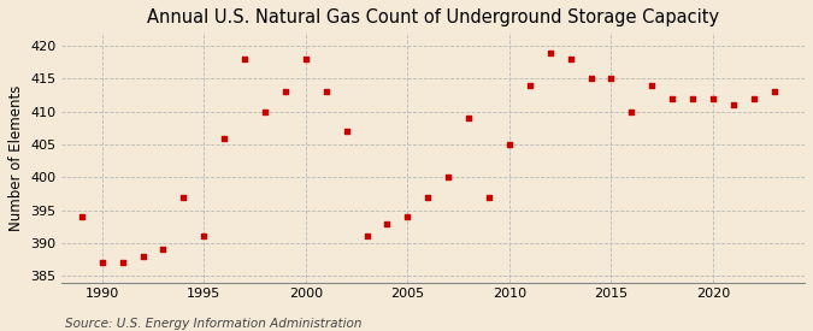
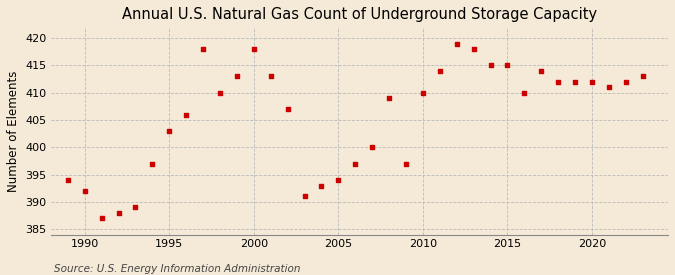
1990: 387 -> 392
1995: 391 -> 403
2010: 405 -> 410
